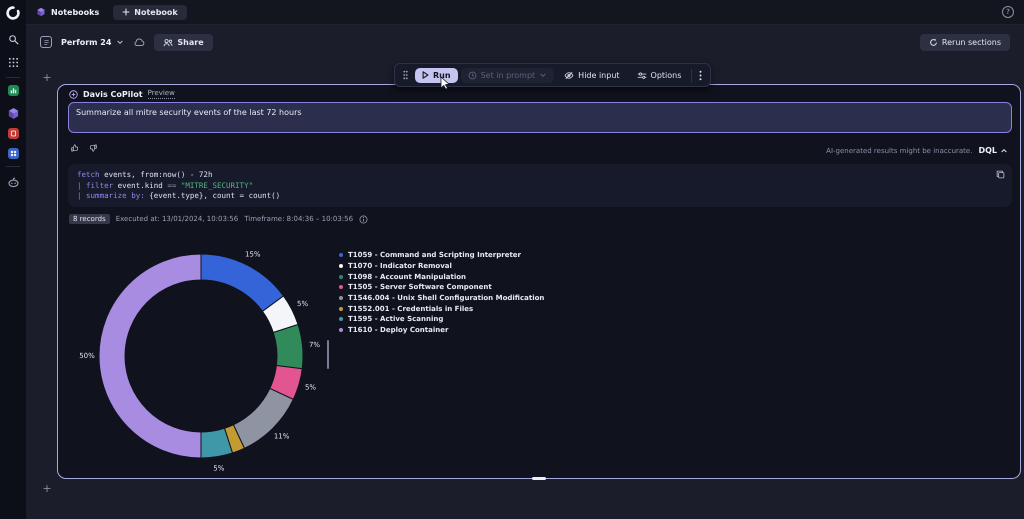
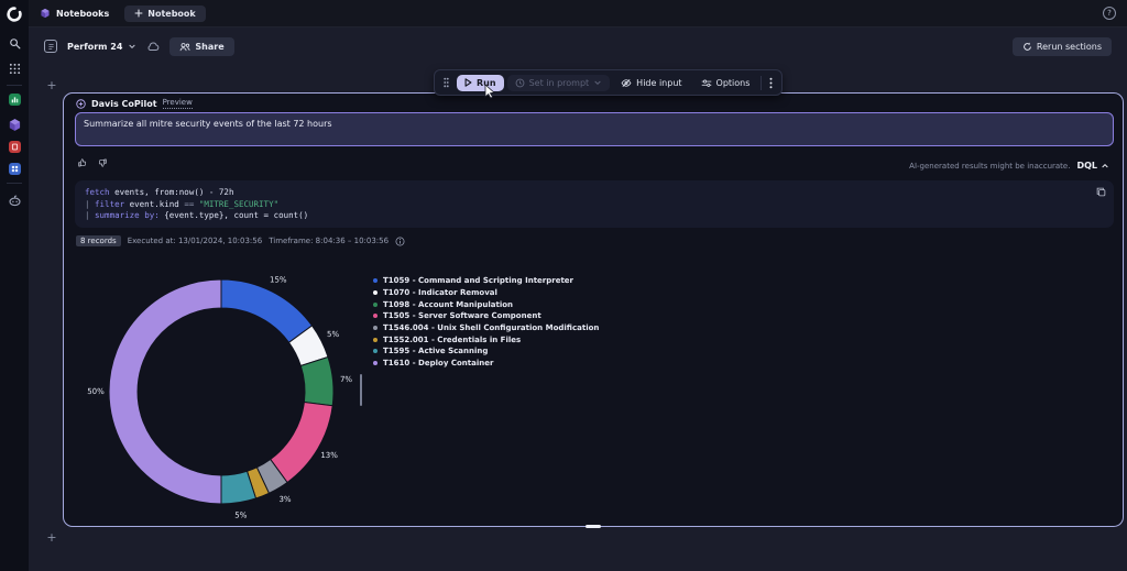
T1505 - Server Software Component: 5% -> 13%
T1546.004 - Unix Shell Configuration Modification: 11% -> 3%
